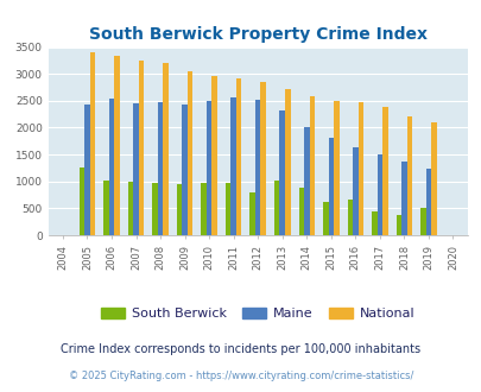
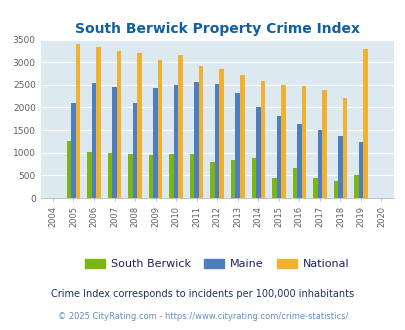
Maine/2005: 2440 -> 2100
Maine/2008: 2470 -> 2100
National/2010: 2950 -> 3150
South Berwick/2013: 1010 -> 850
South Berwick/2015: 610 -> 450
National/2019: 2110 -> 3300
